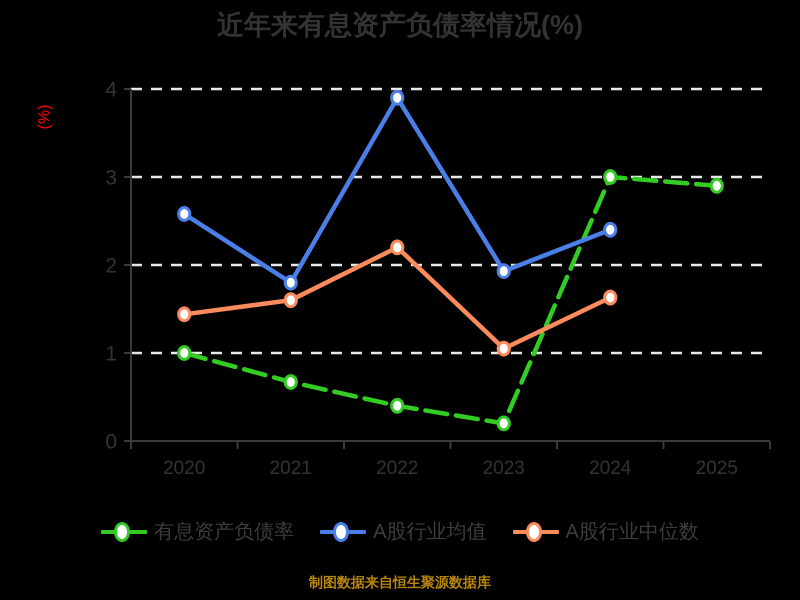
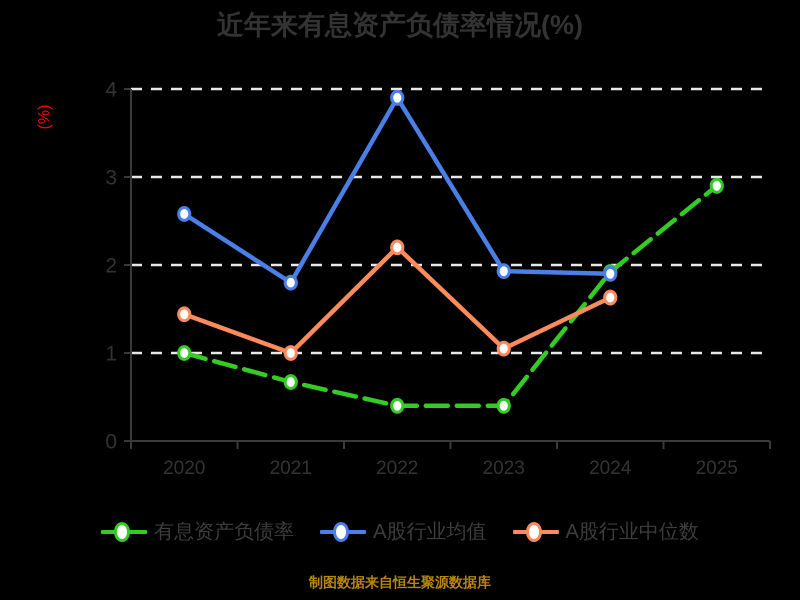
A股行业中位数/2021: 1.6 -> 1.0
有息资产负债率/2023: 0.2 -> 0.4
有息资产负债率/2024: 3.0 -> 1.9
A股行业均值/2024: 2.4 -> 1.9
